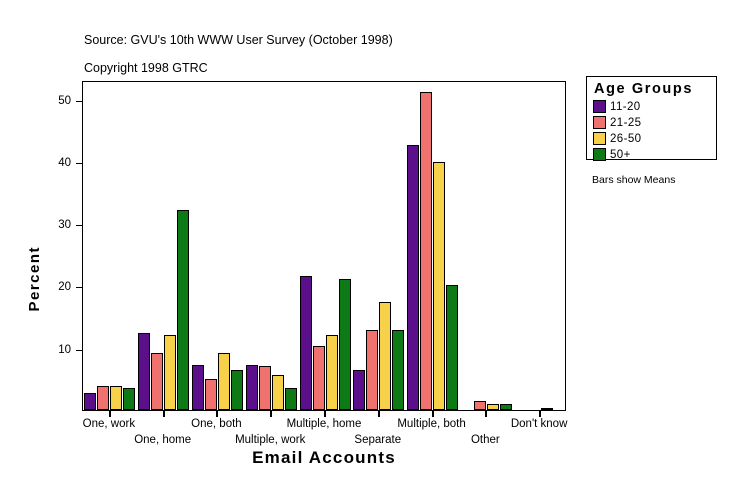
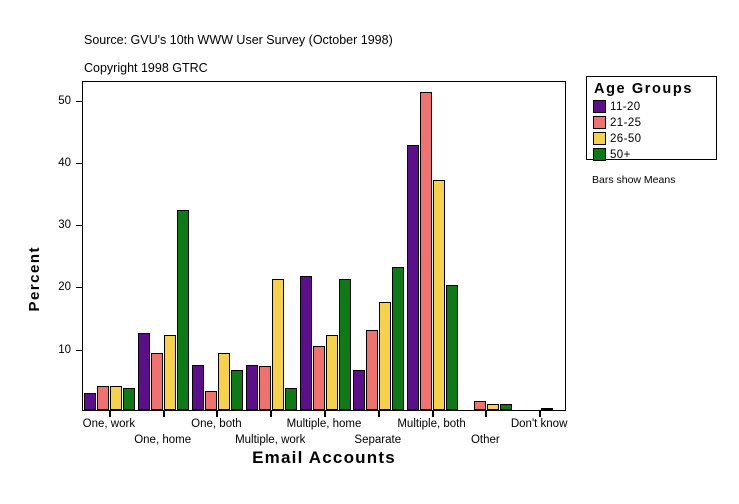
21-25/One, both: 5 -> 3
26-50/Multiple, work: 6 -> 21
50+/Separate: 13 -> 23
26-50/Multiple, both: 40 -> 37
